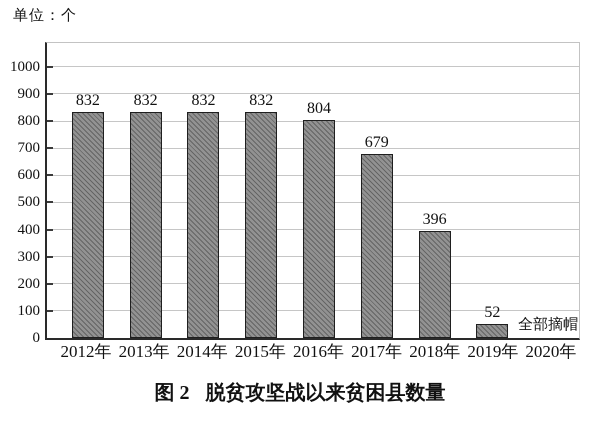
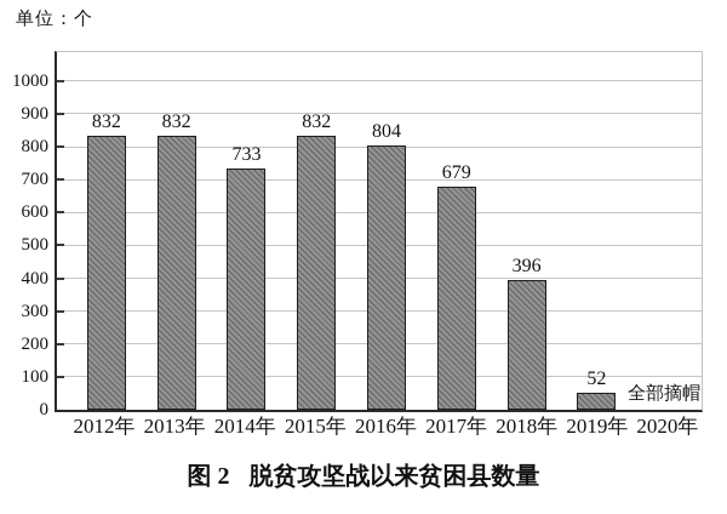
2014年: 832 -> 733
